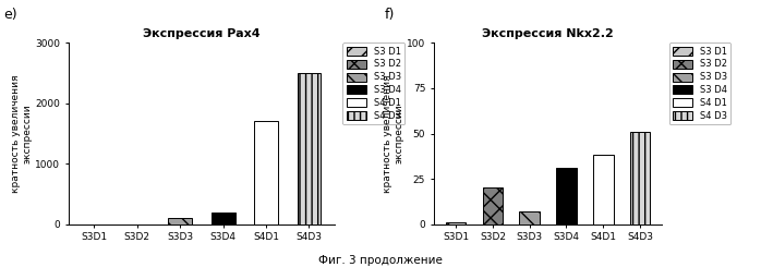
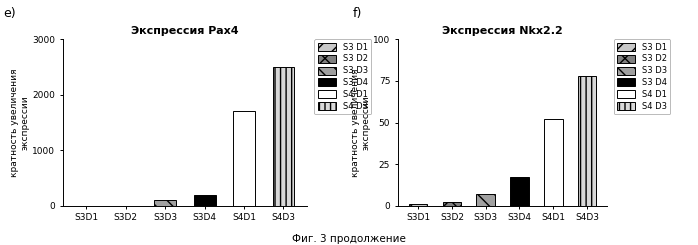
Экспрессия Nkx2.2/S3D2: 20 -> 2
Экспрессия Nkx2.2/S3D4: 31 -> 17
Экспрессия Nkx2.2/S4D1: 38 -> 52
Экспрессия Nkx2.2/S4D3: 51 -> 78
